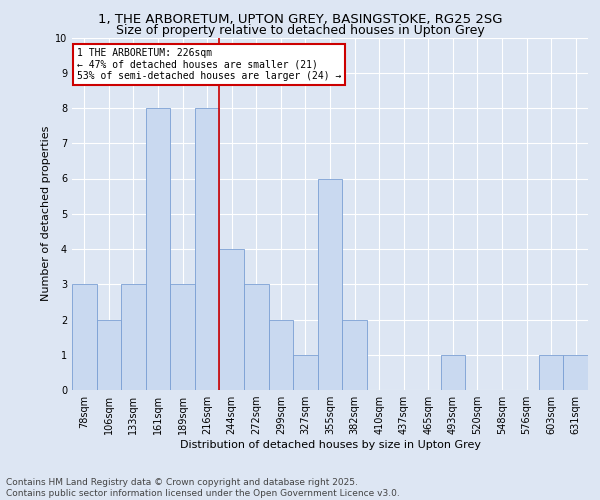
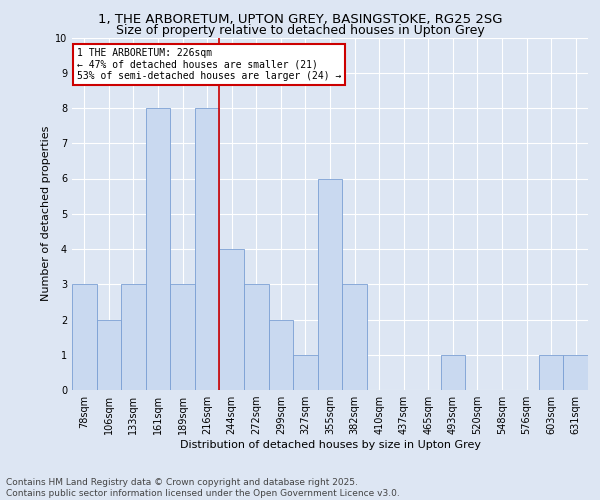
382sqm: 2 -> 3
